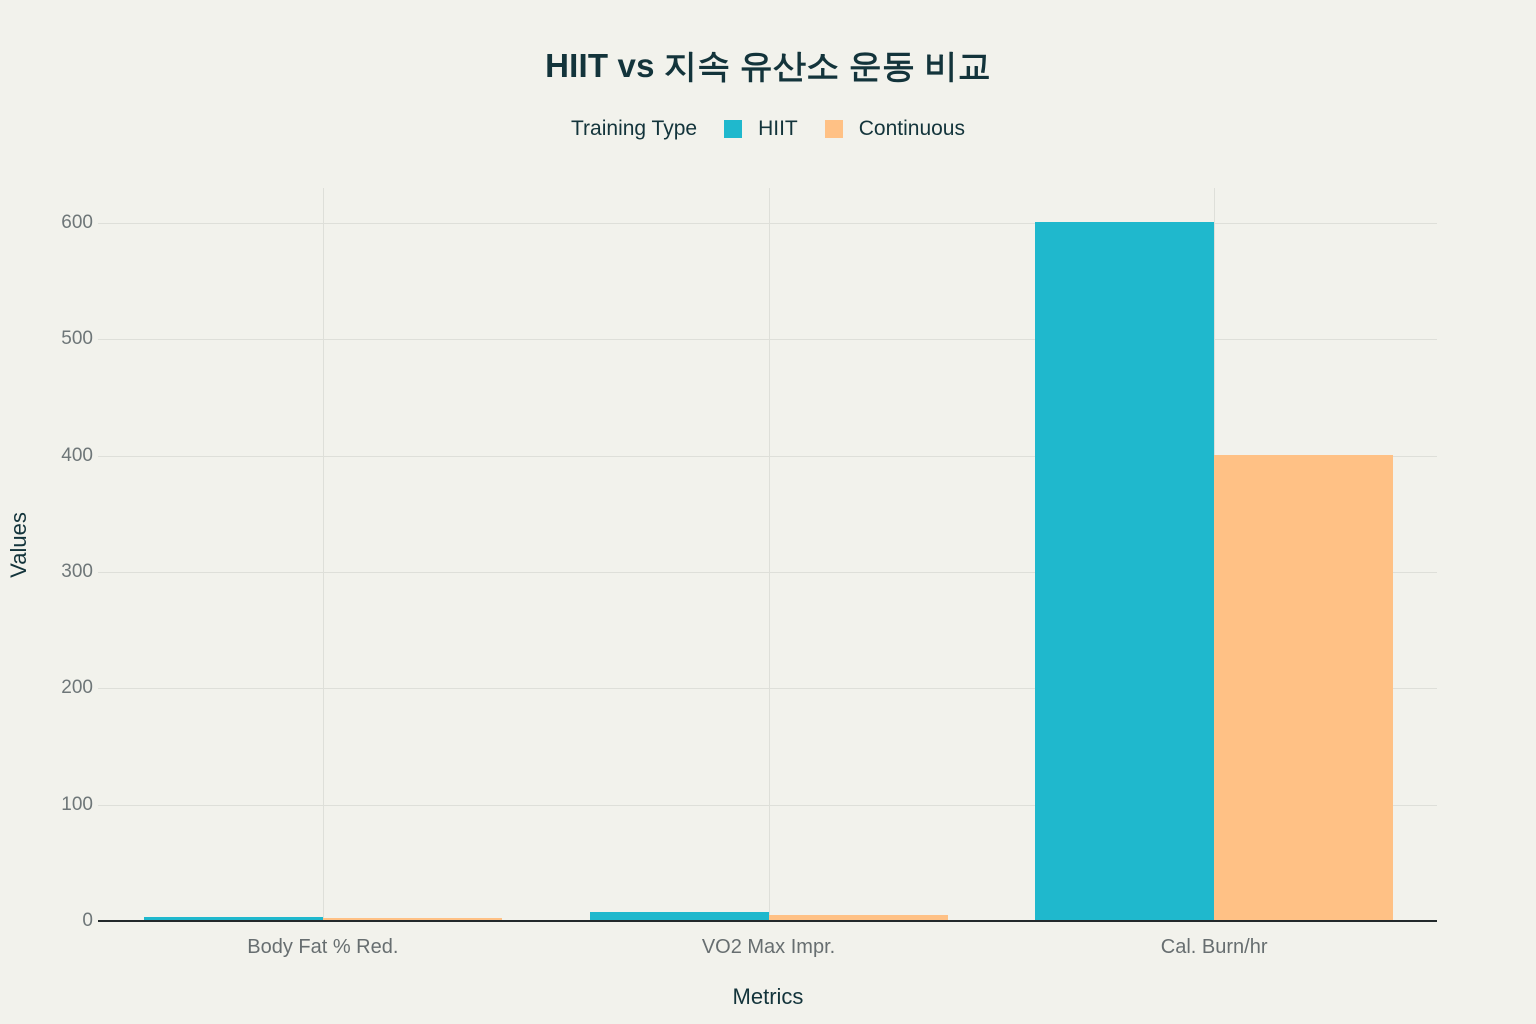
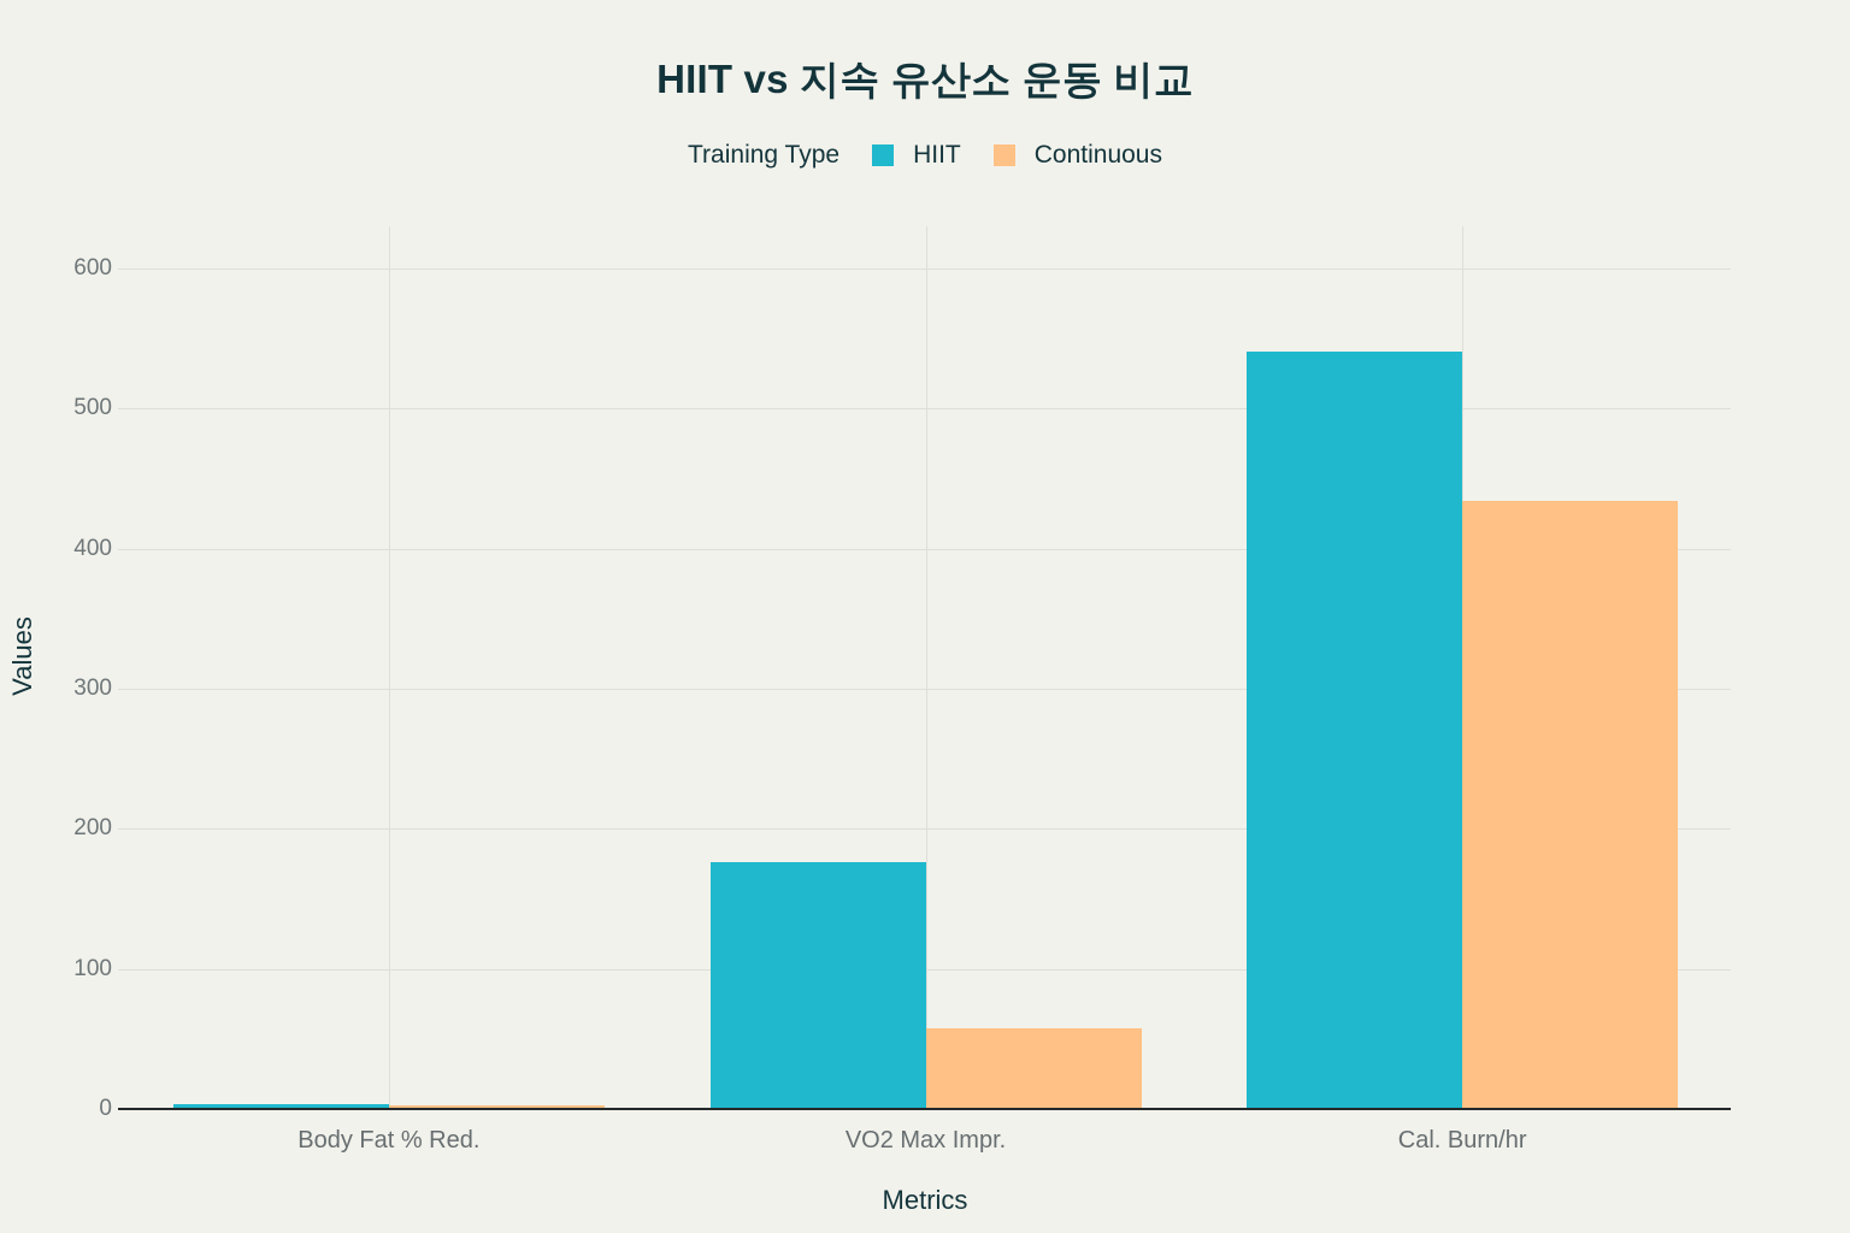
HIIT/VO2 Max Impr.: 7 -> 175
Continuous/VO2 Max Impr.: 4 -> 57
HIIT/Cal. Burn/hr: 600 -> 540
Continuous/Cal. Burn/hr: 400 -> 433
